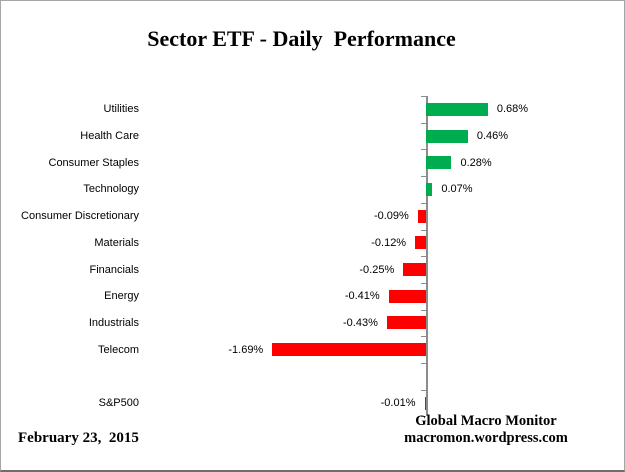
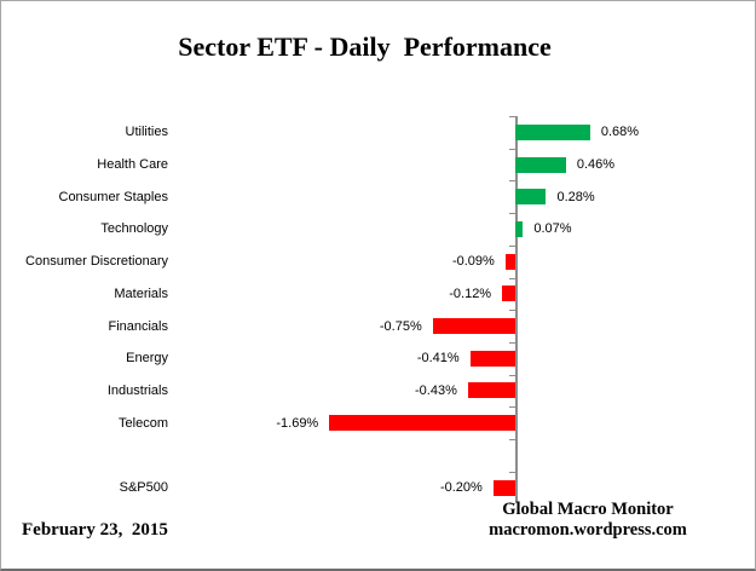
Financials: -0.25% -> -0.75%
S&P500: -0.01% -> -0.20%
